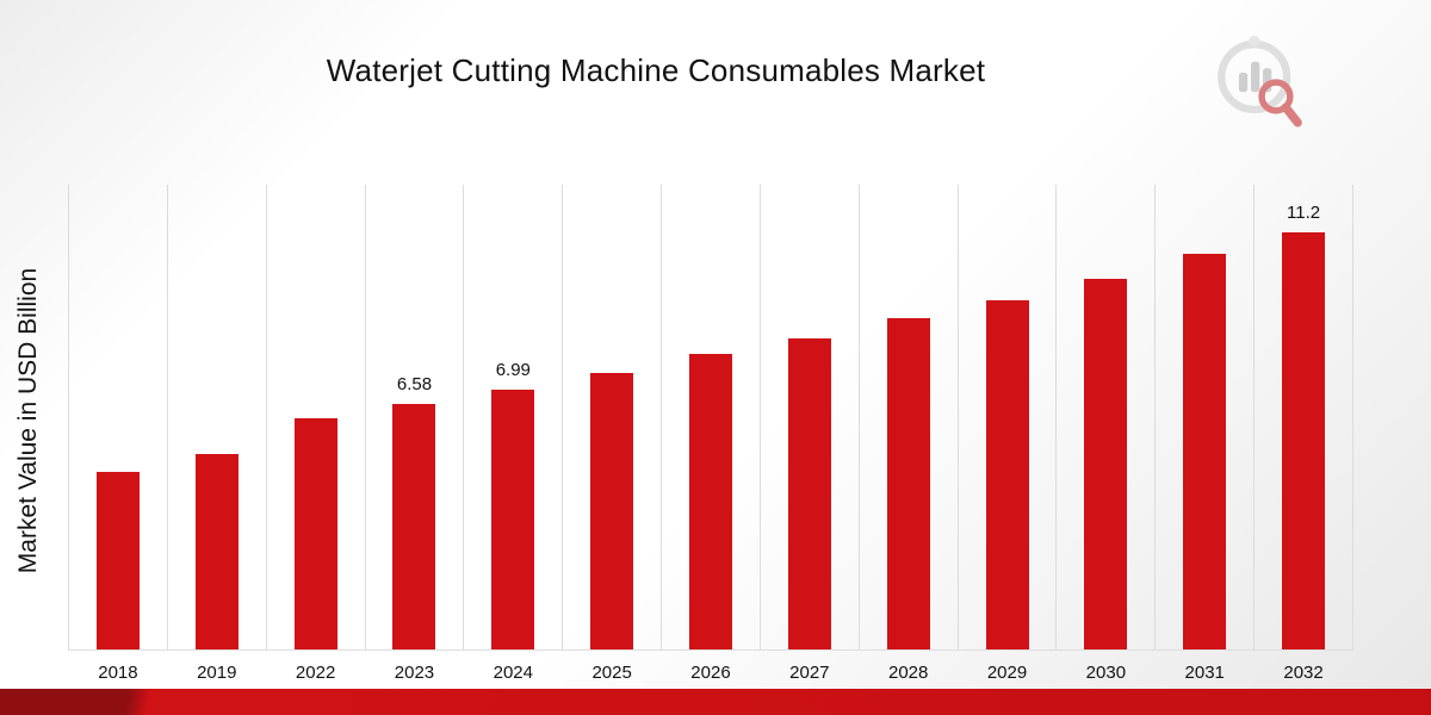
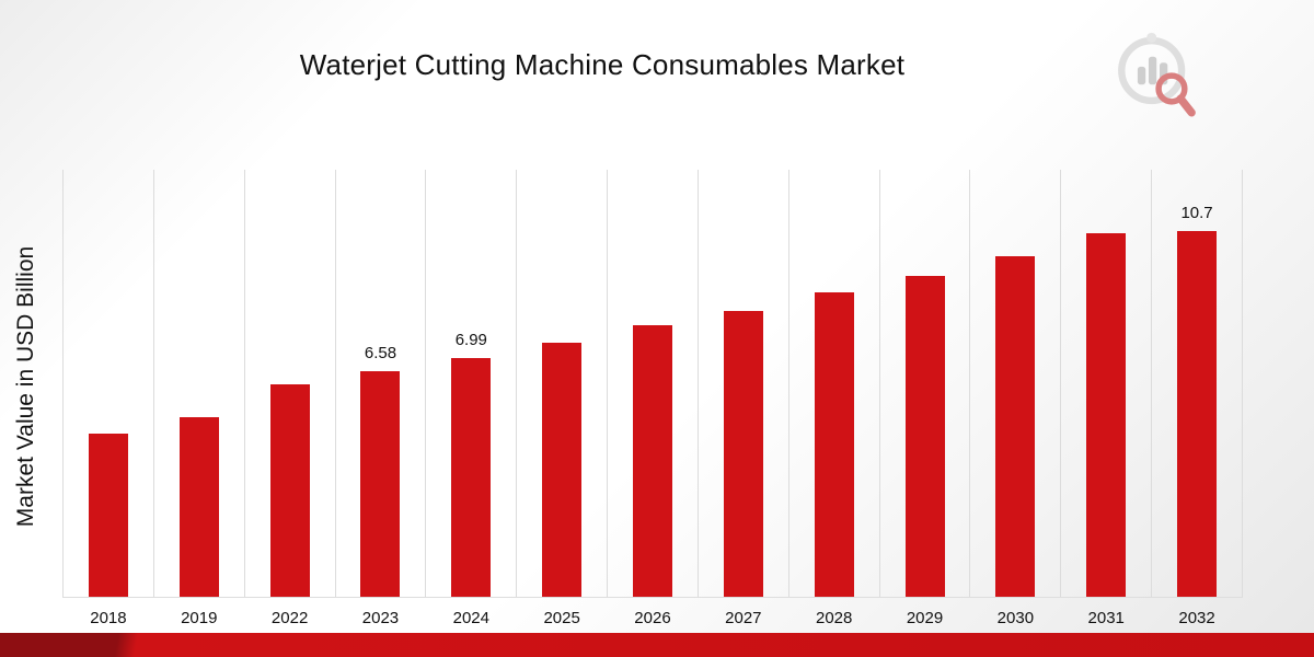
2032: 11.2 -> 10.7
